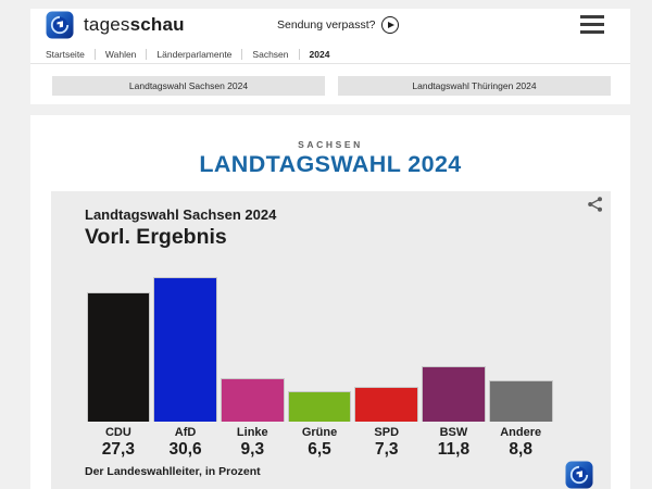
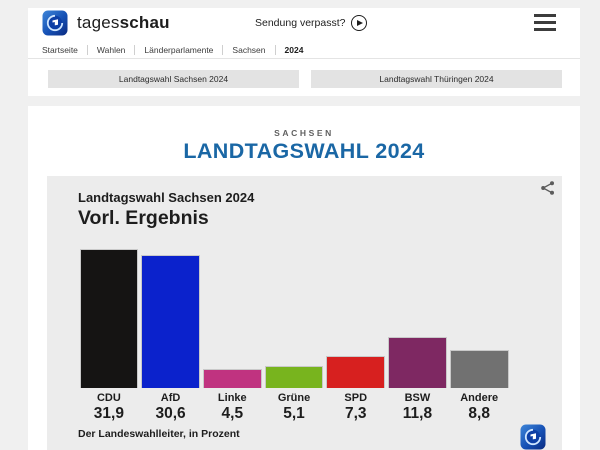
CDU: 27,3 -> 31,9
Linke: 9,3 -> 4,5
Grüne: 6,5 -> 5,1
